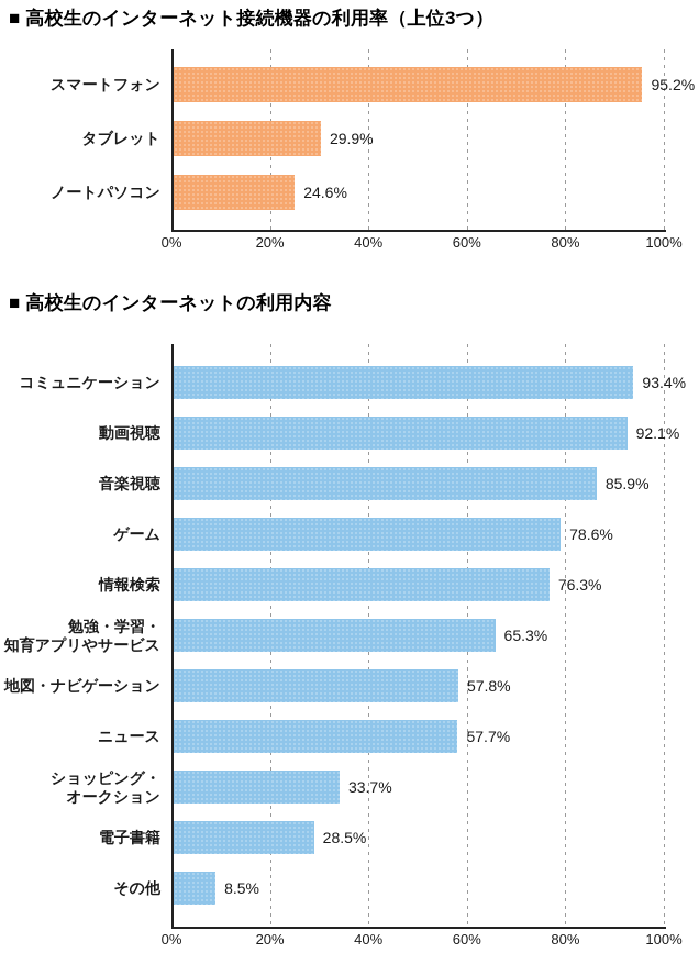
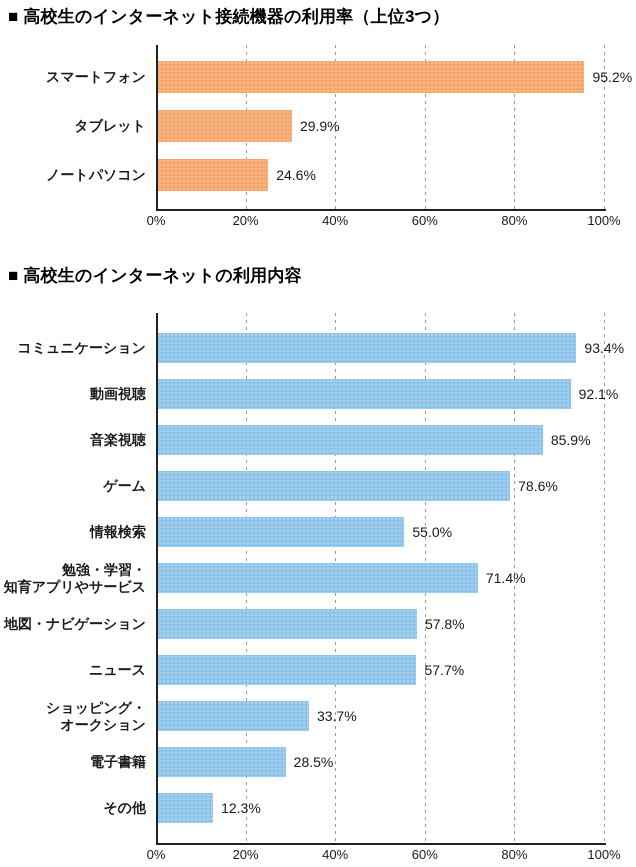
■ 高校生のインターネットの利用内容/情報検索: 76.3% -> 55.0%
■ 高校生のインターネットの利用内容/勉強・学習・ 知育アプリやサービス: 65.3% -> 71.4%
■ 高校生のインターネットの利用内容/その他: 8.5% -> 12.3%
